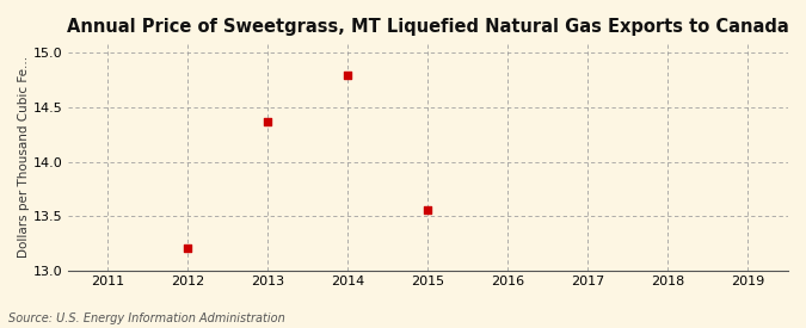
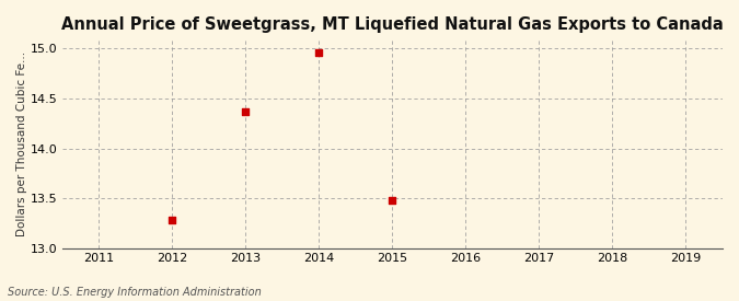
2012: 13.20 -> 13.28
2014: 14.80 -> 14.96
2015: 13.56 -> 13.48
